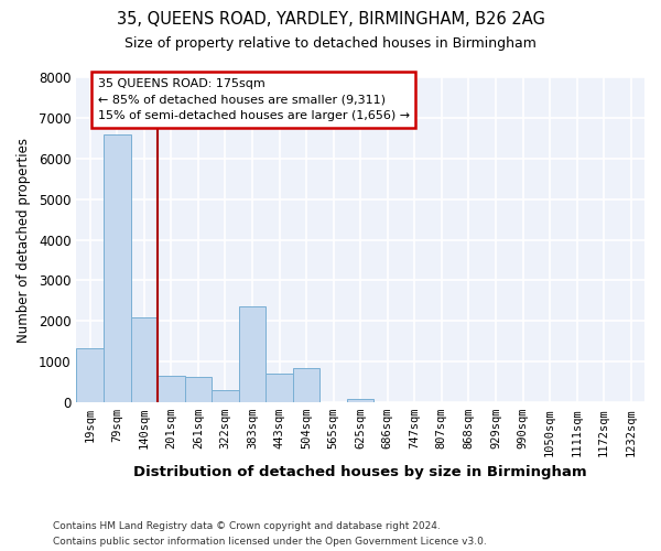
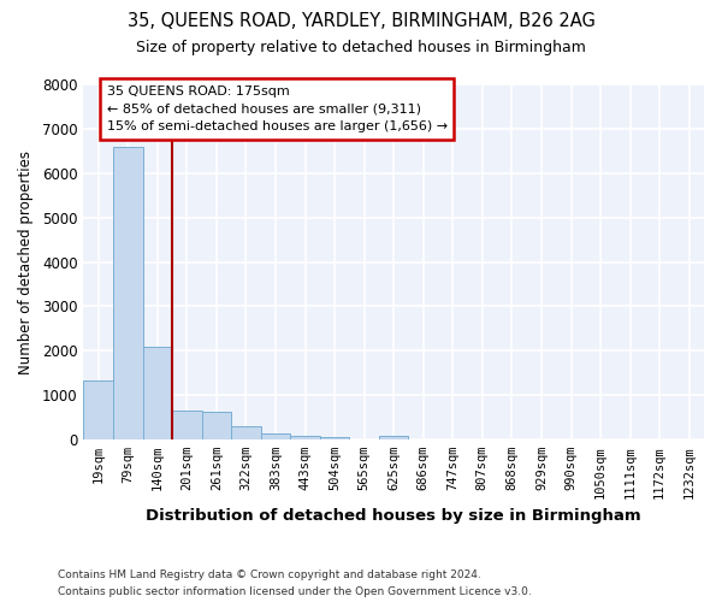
383sqm: 2350 -> 140
443sqm: 700 -> 80
504sqm: 850 -> 50
